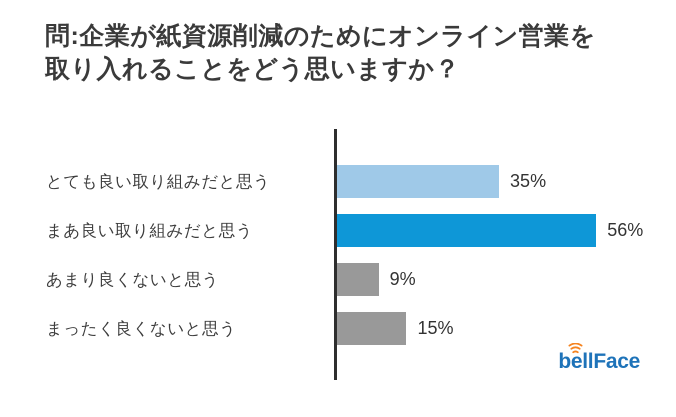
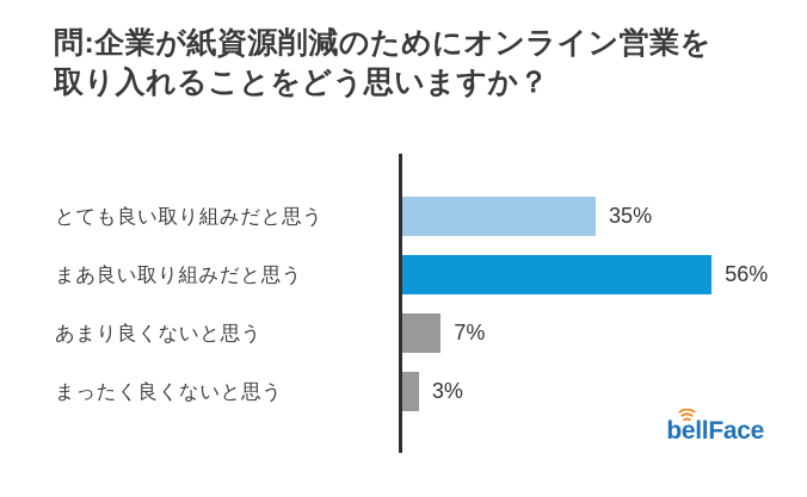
あまり良くないと思う: 9% -> 7%
まったく良くないと思う: 15% -> 3%
